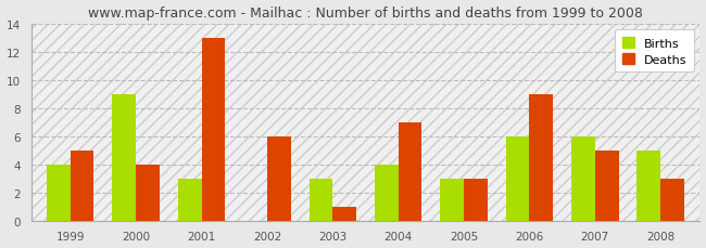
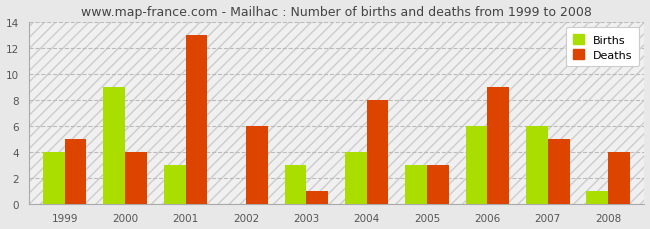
Deaths/2004: 7 -> 8
Births/2008: 5 -> 1
Deaths/2008: 3 -> 4
